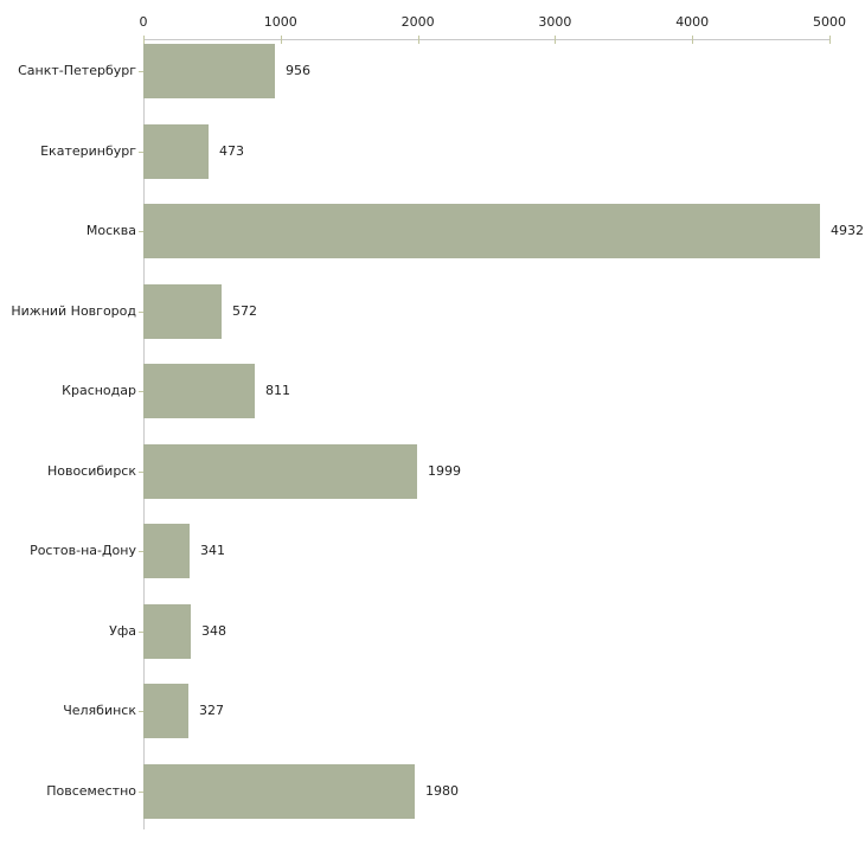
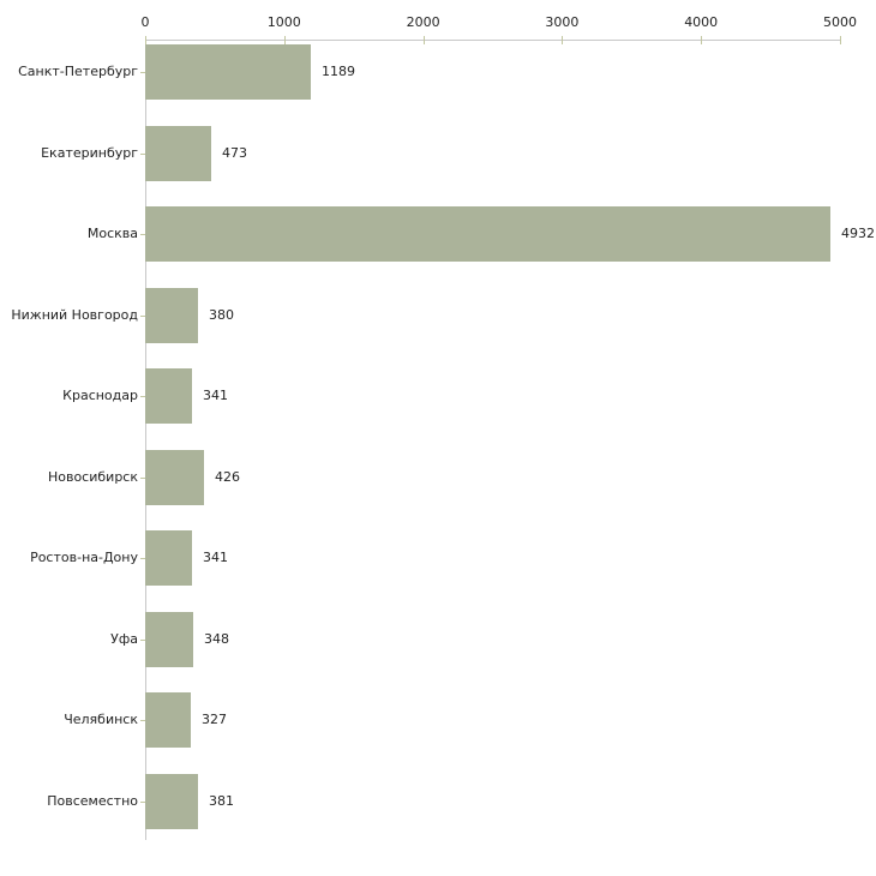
Санкт-Петербург: 956 -> 1189
Нижний Новгород: 572 -> 380
Краснодар: 811 -> 341
Новосибирск: 1999 -> 426
Повсеместно: 1980 -> 381
